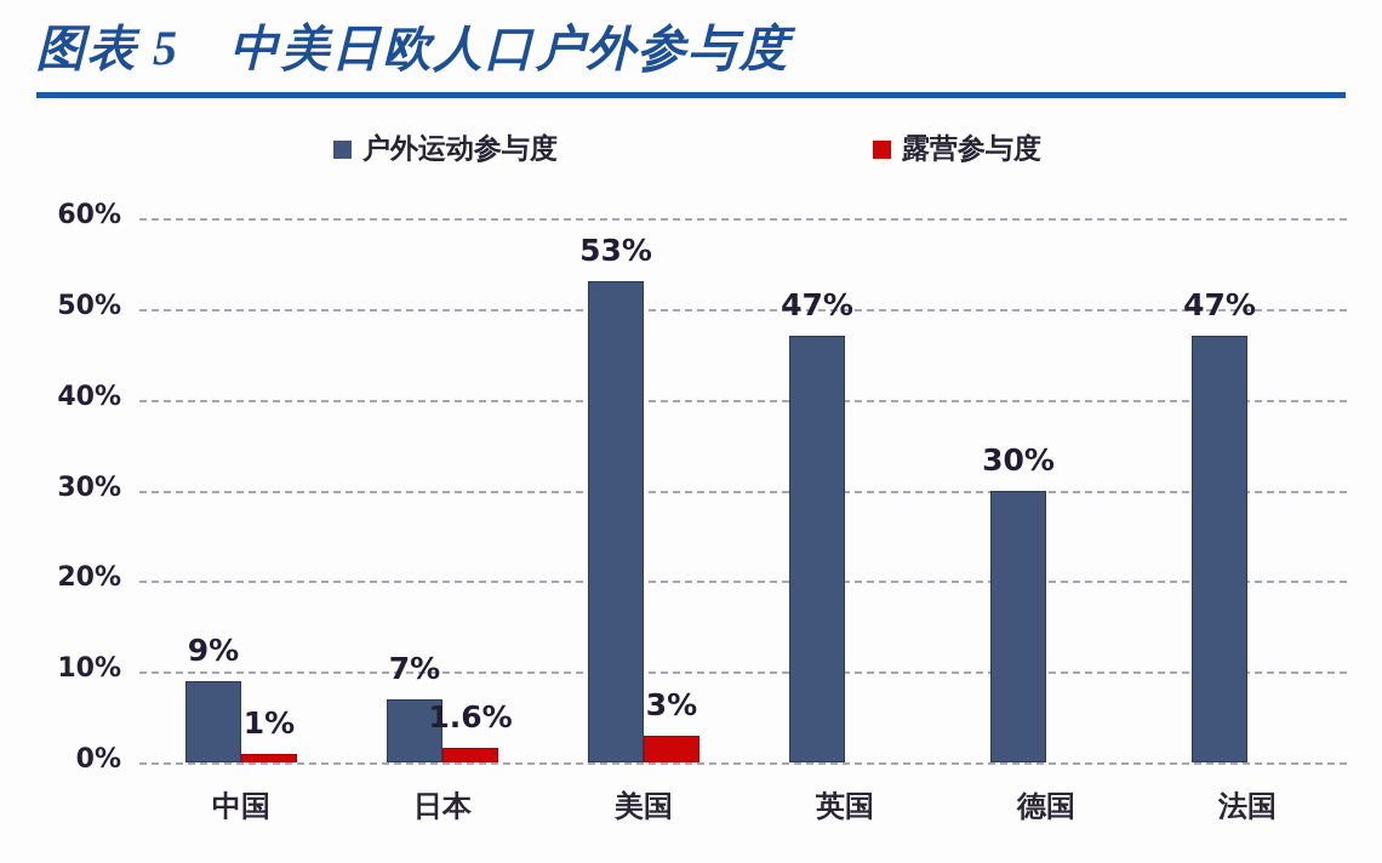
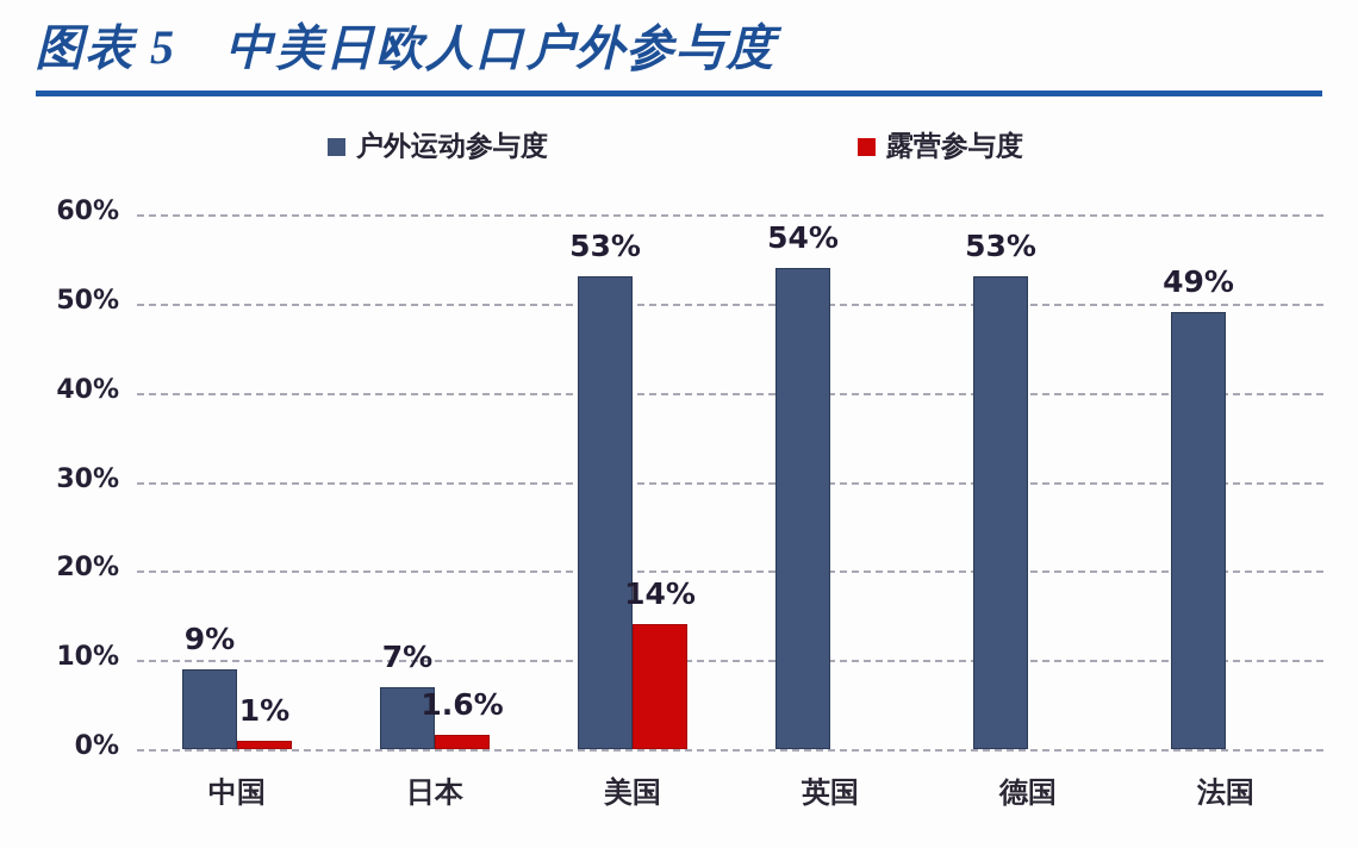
露营参与度/美国: 3% -> 14%
户外运动参与度/英国: 47% -> 54%
户外运动参与度/德国: 30% -> 53%
户外运动参与度/法国: 47% -> 49%
